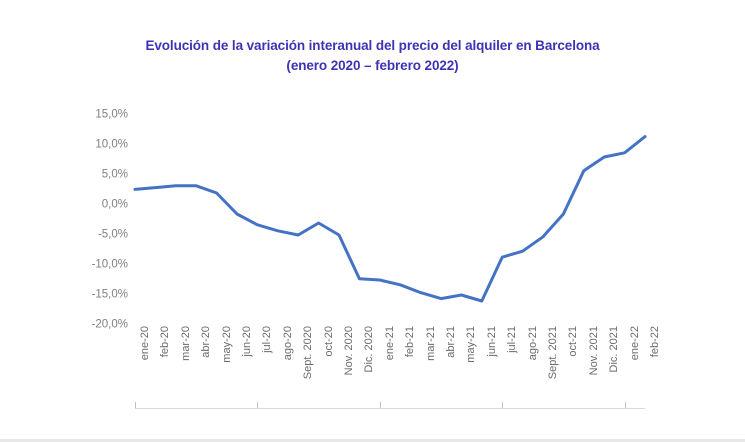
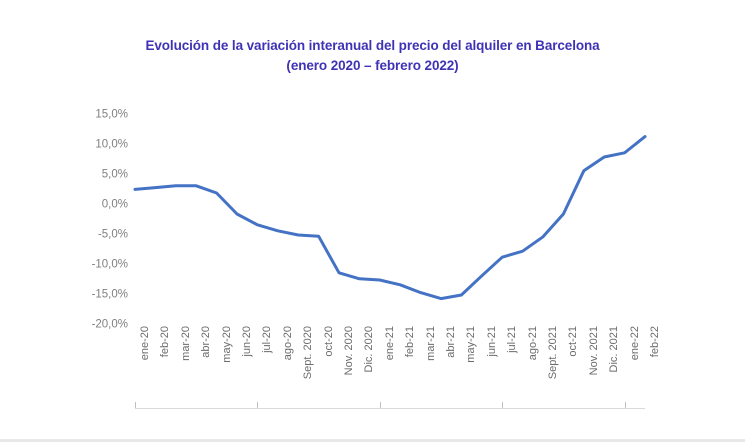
oct-20: -3% -> -5%
Nov. 2020: -5% -> -11%
jun-21: -16% -> -12%
